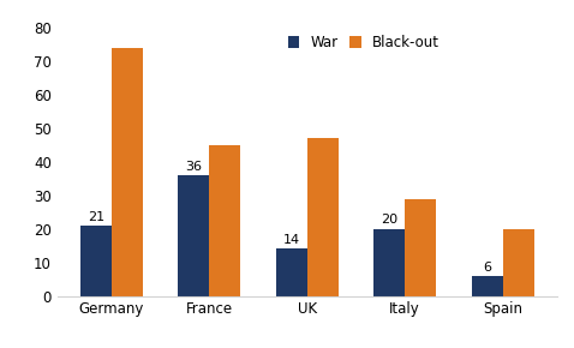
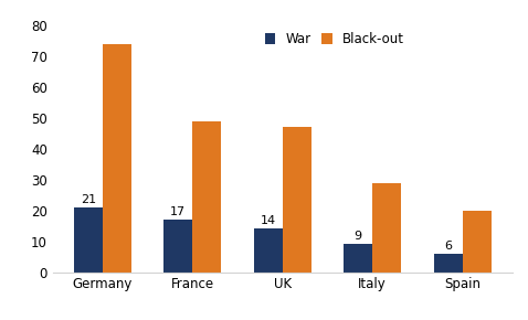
War/France: 36 -> 17
Black-out/France: 45 -> 49
War/Italy: 20 -> 9
